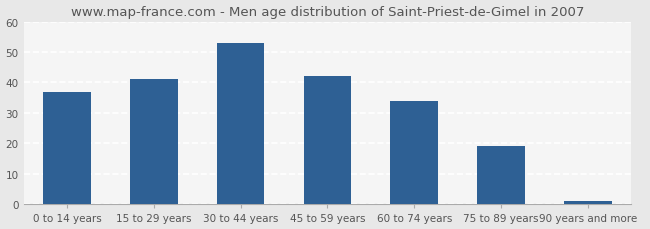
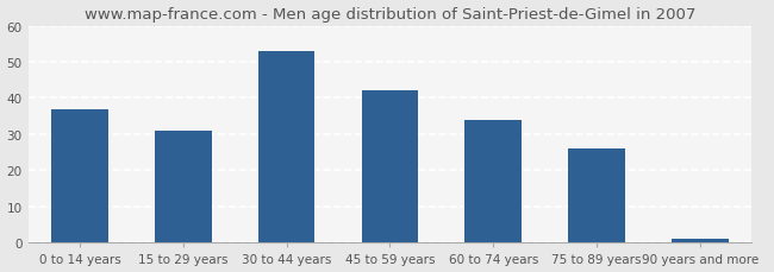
15 to 29 years: 41 -> 31
75 to 89 years: 19 -> 26
